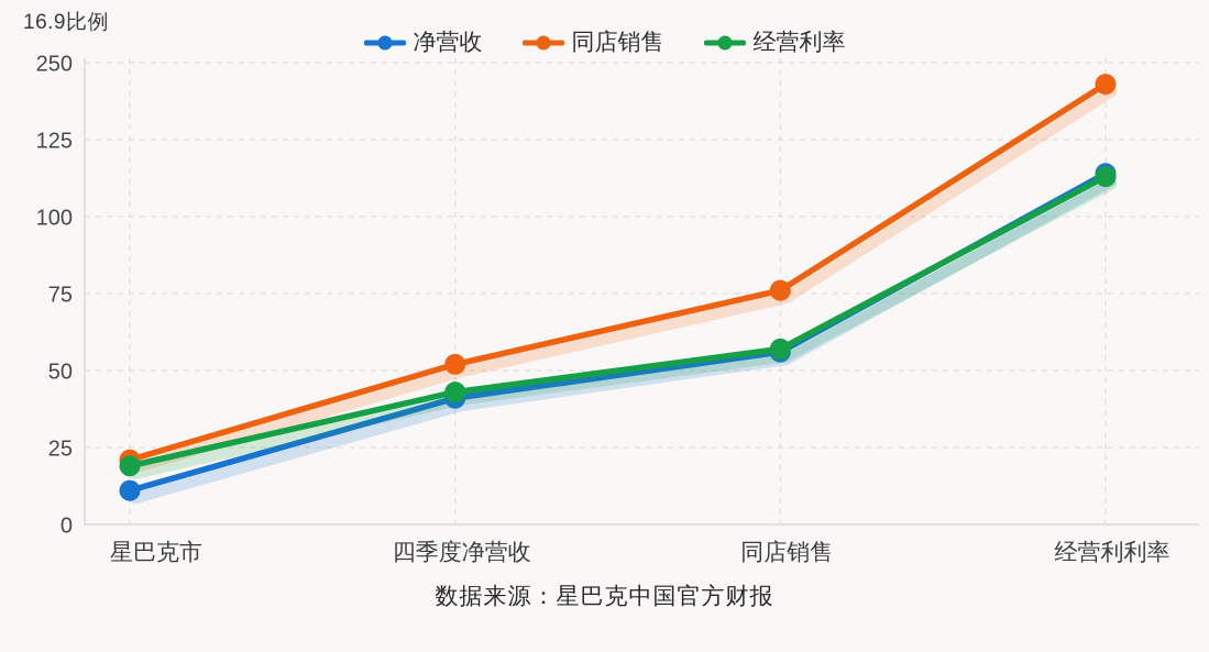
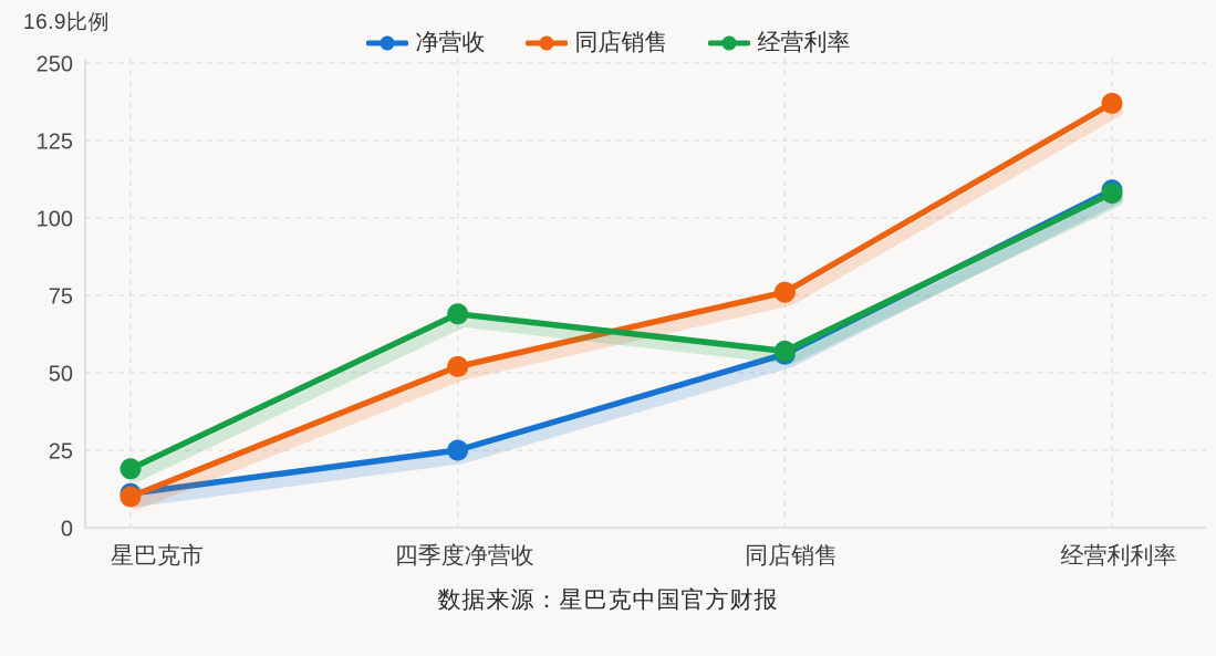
同店销售/星巴克市: 21 -> 10
净营收/四季度净营收: 41 -> 25
经营利率/四季度净营收: 43 -> 69
净营收/经营利利率: 114 -> 109
同店销售/经营利利率: 143 -> 137
经营利率/经营利利率: 113 -> 108
